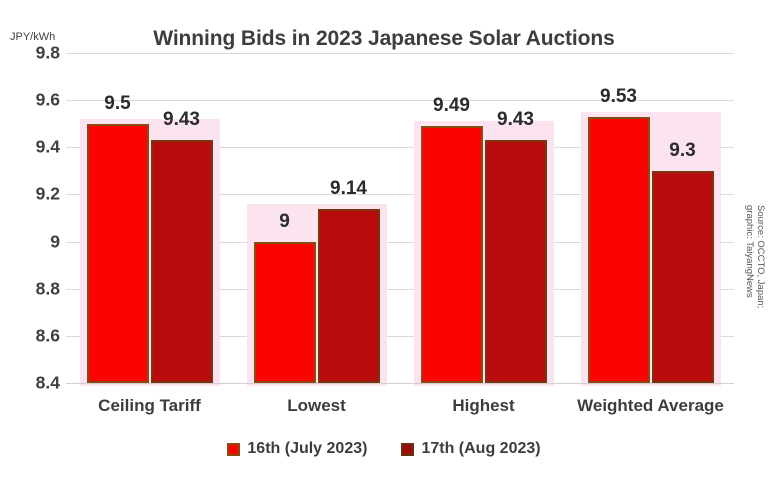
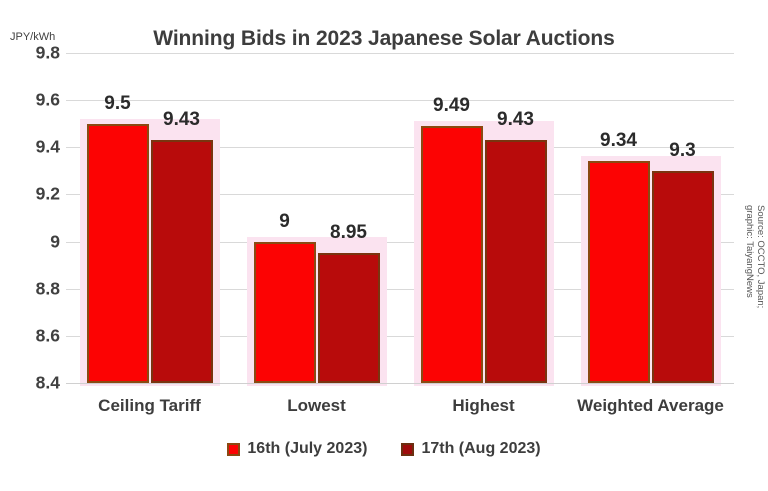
17th (Aug 2023)/Lowest: 9.14 -> 8.95
16th (July 2023)/Weighted Average: 9.53 -> 9.34
